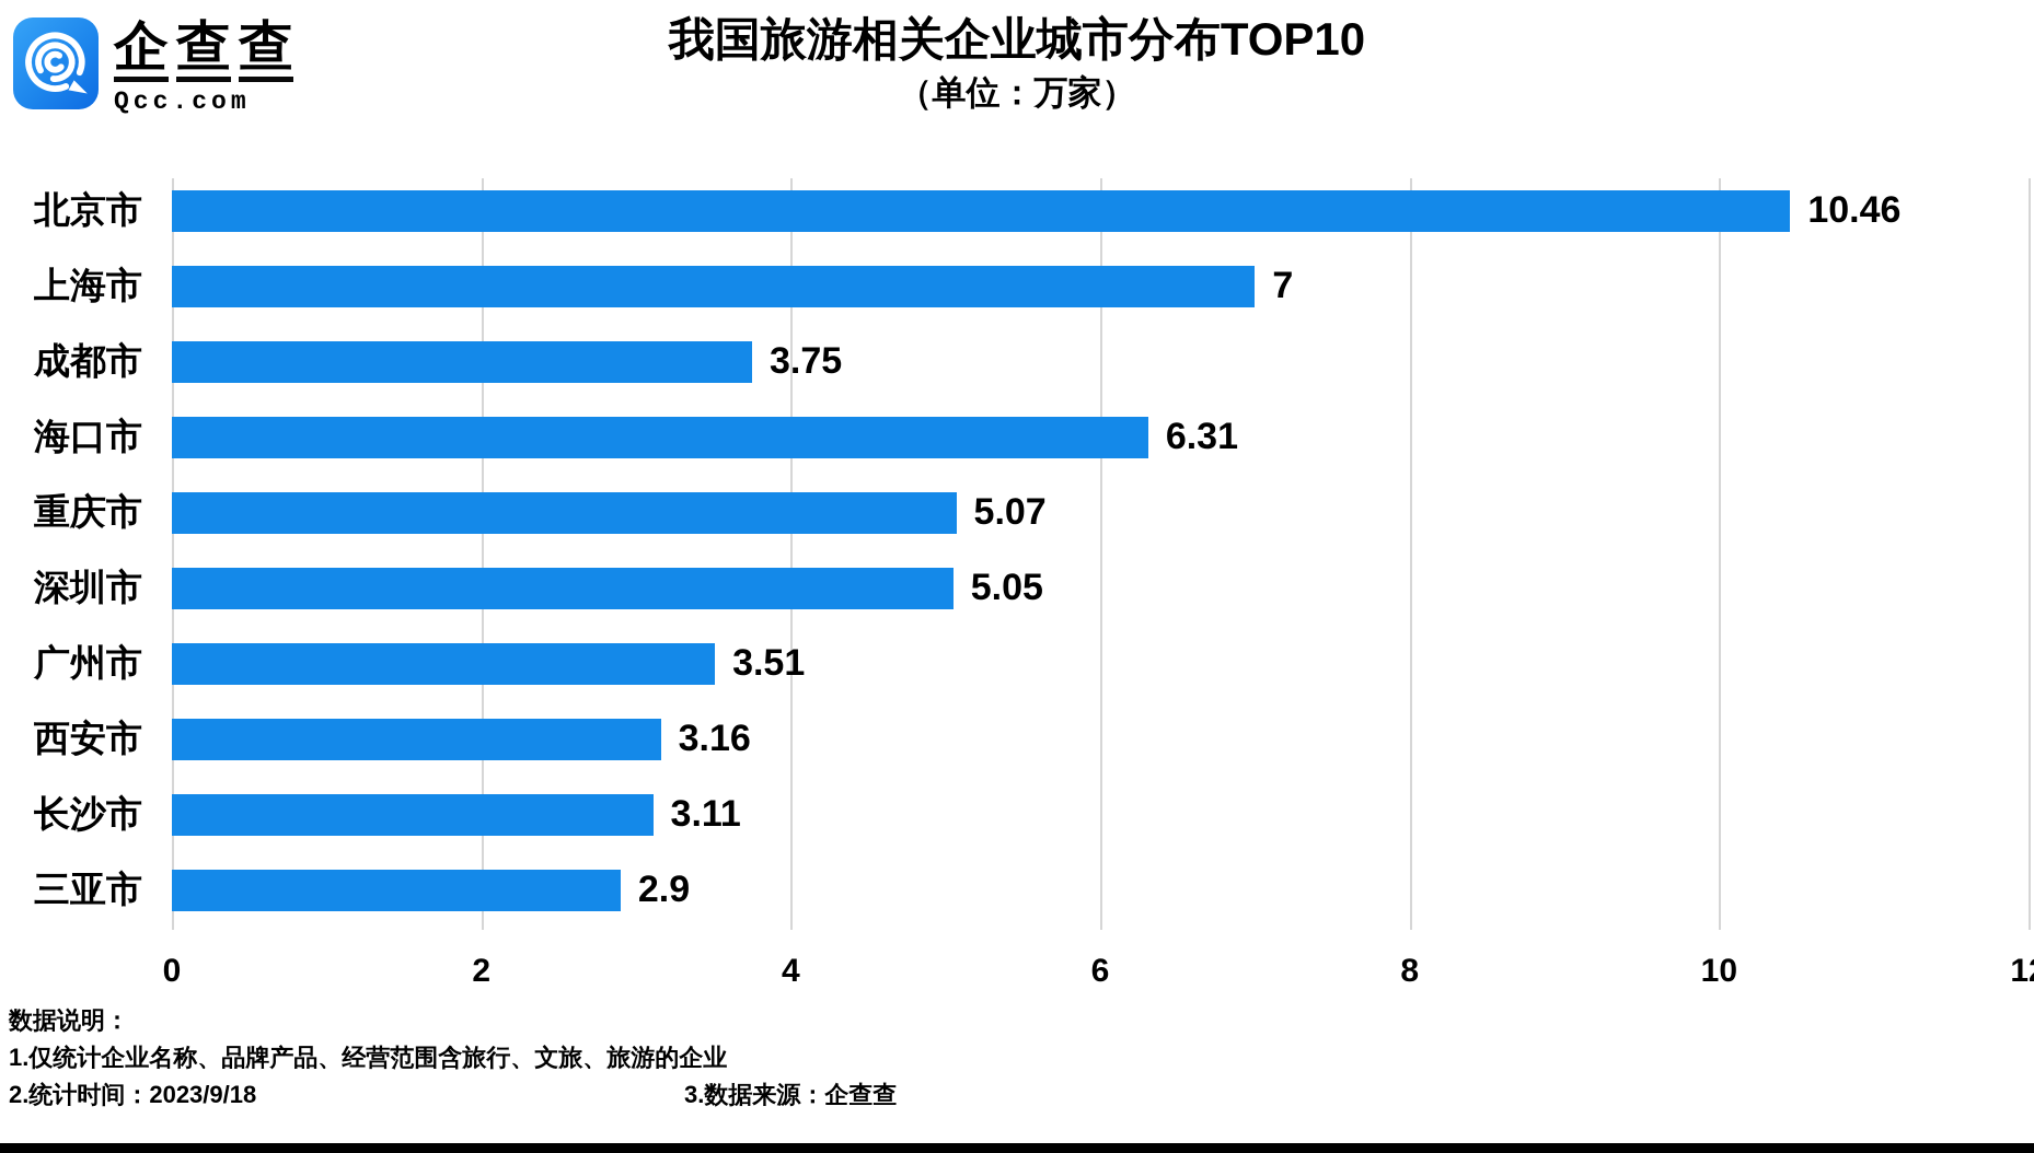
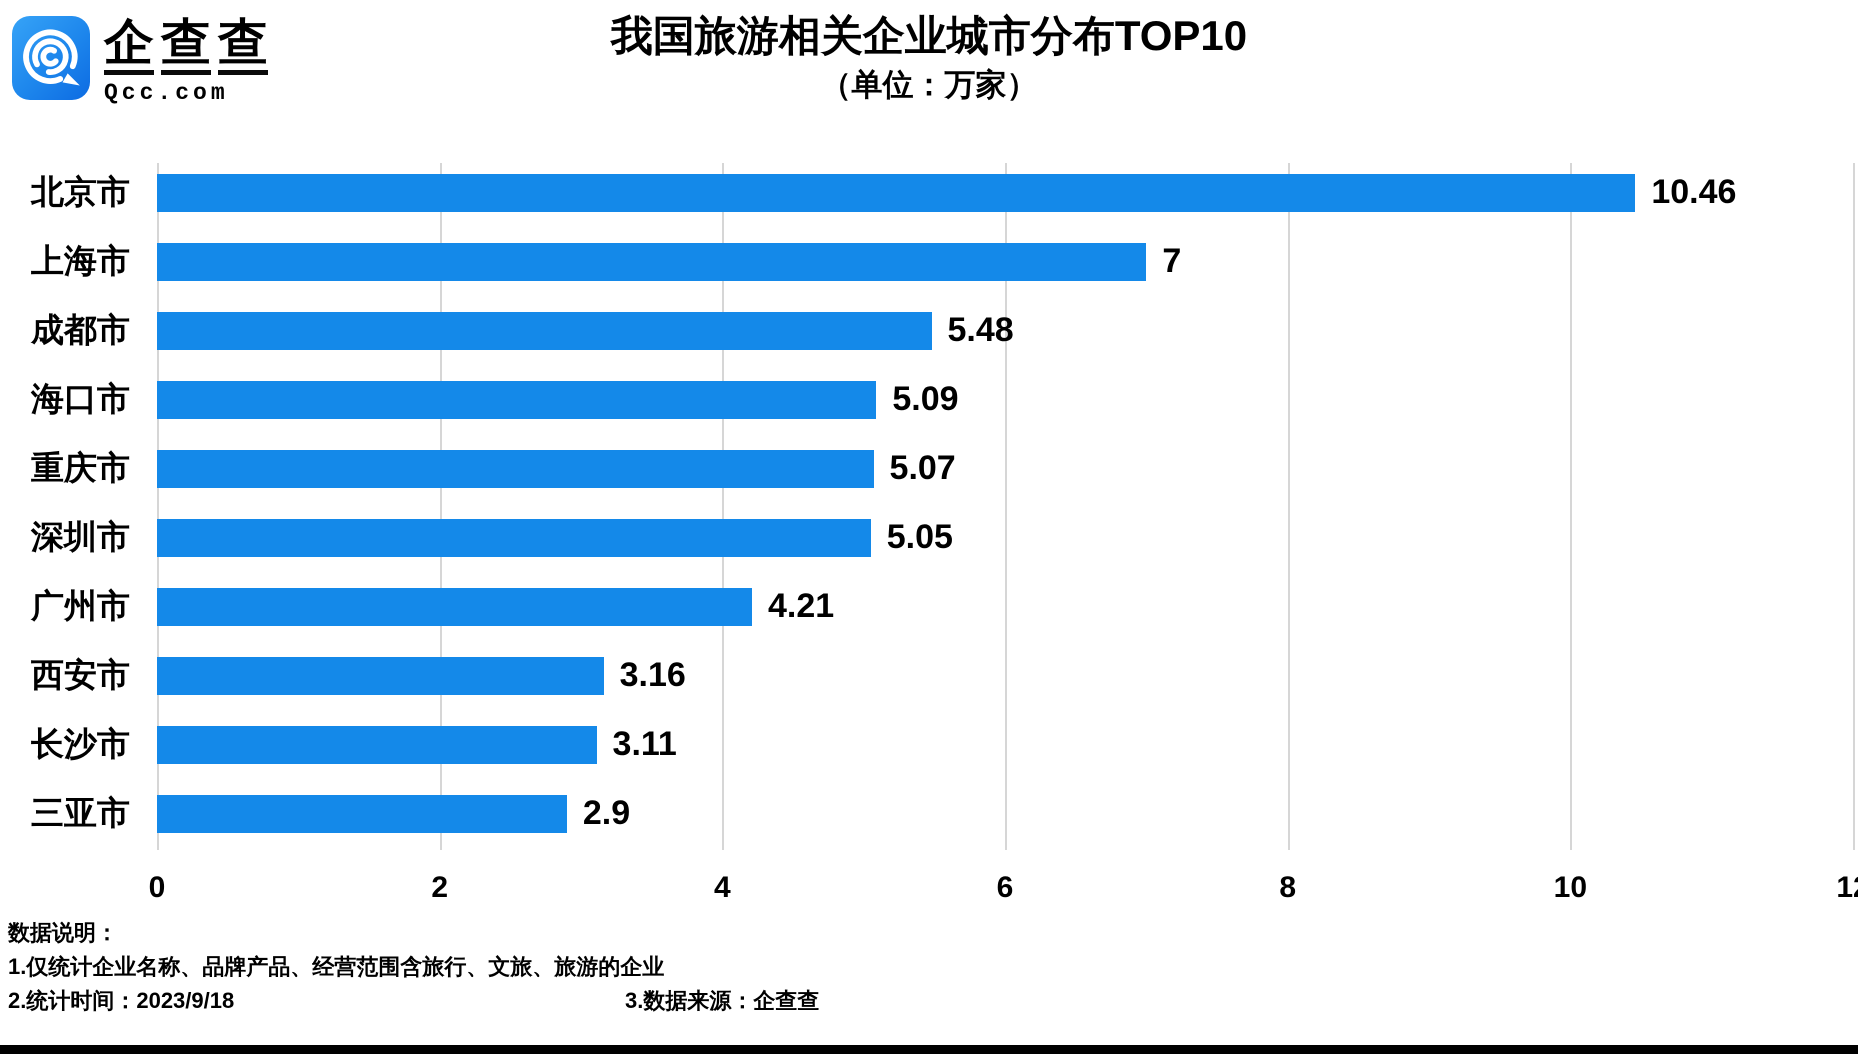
成都市: 3.75 -> 5.48
海口市: 6.31 -> 5.09
广州市: 3.51 -> 4.21
